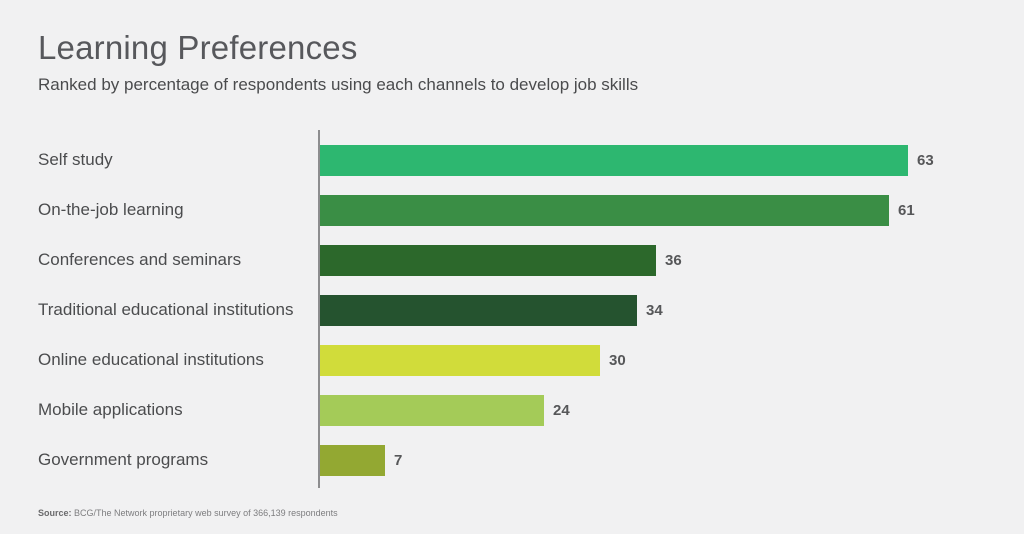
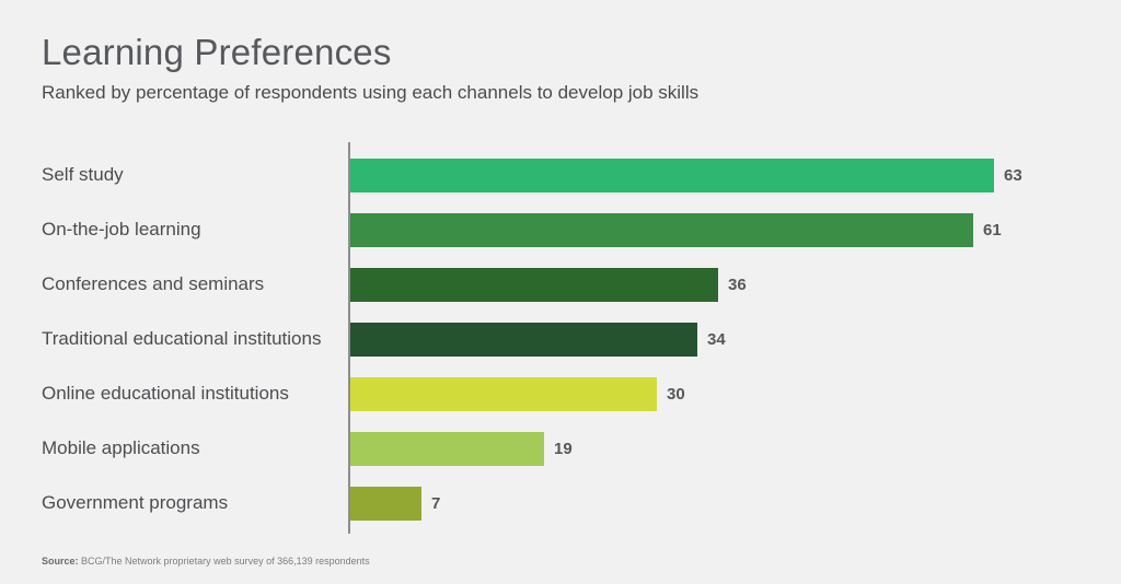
Mobile applications: 24 -> 19
